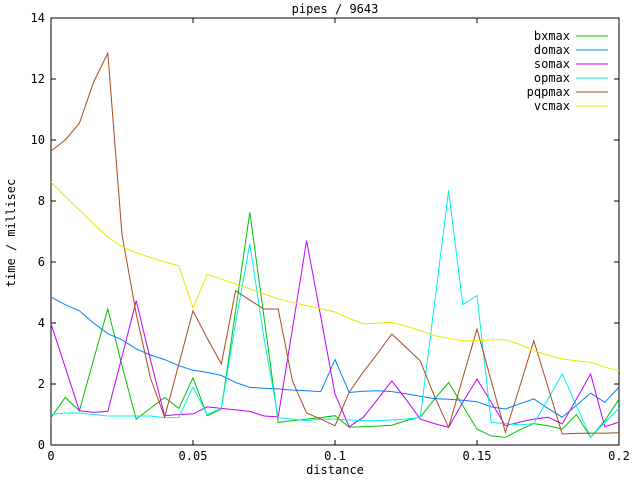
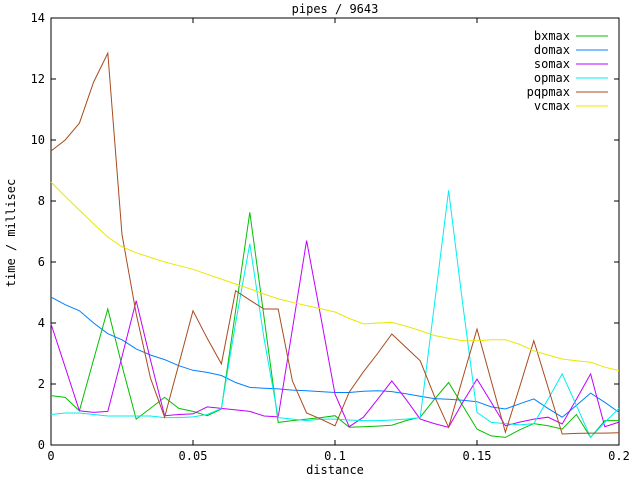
bxmax/0: 0.9 -> 1.6
bxmax/0.05: 2.2 -> 1.1
opmax/0.05: 1.9 -> 0.9
vcmax/0.05: 4.5 -> 5.8
domax/0.1: 2.8 -> 1.7
opmax/0.15: 4.9 -> 1.1
bxmax/0.2: 1.5 -> 0.8
domax/0.2: 1.9 -> 1.1
